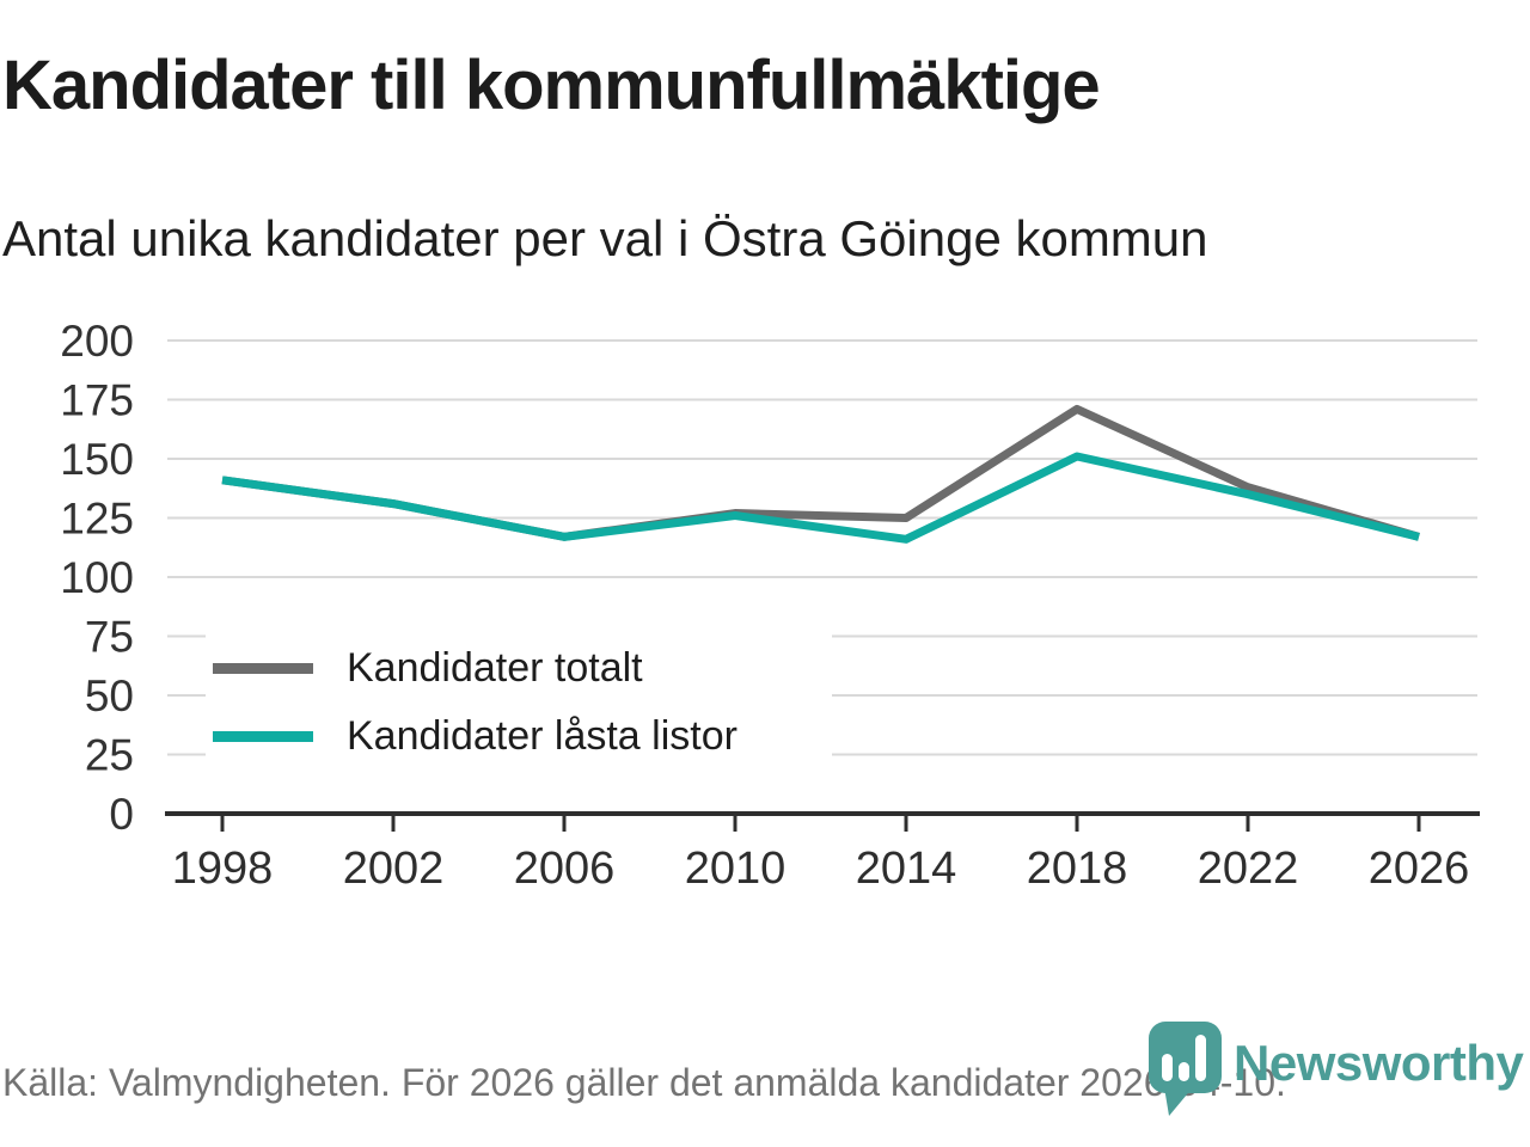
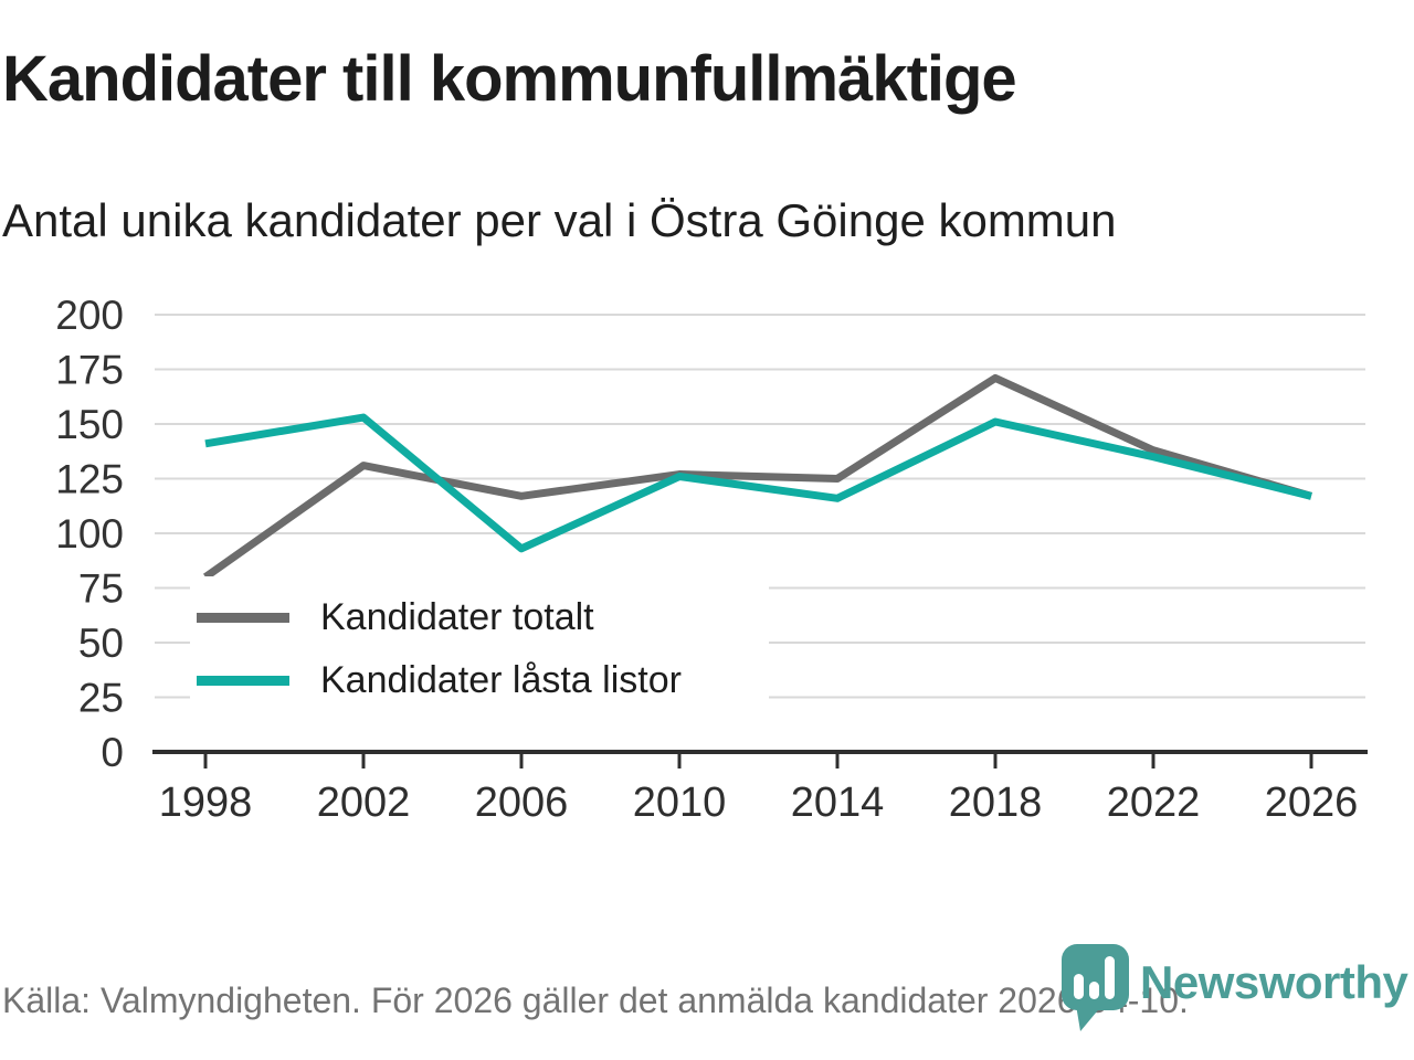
Kandidater totalt/1998: 141 -> 80
Kandidater låsta listor/2002: 131 -> 153
Kandidater låsta listor/2006: 117 -> 93
